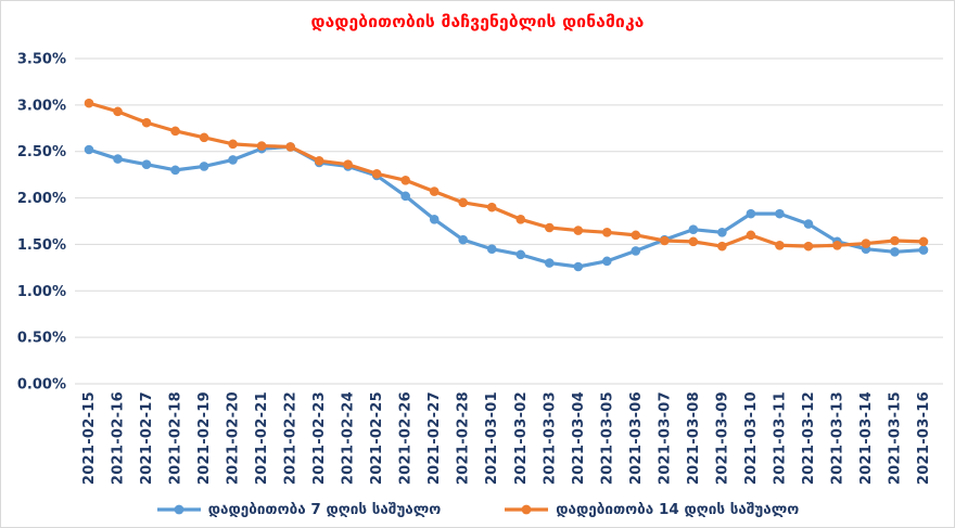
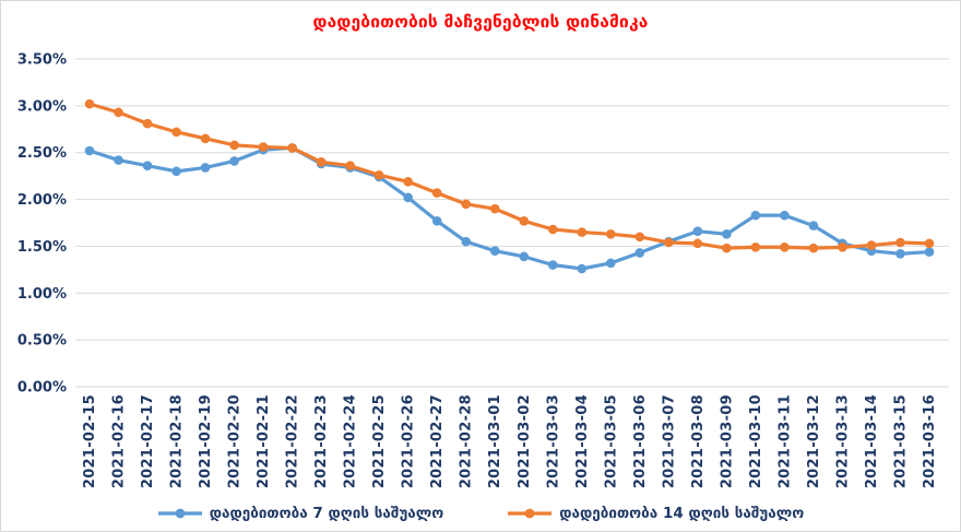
დადებითობა 14 დღის საშუალო/2021-03-10: 1.6% -> 1.5%
